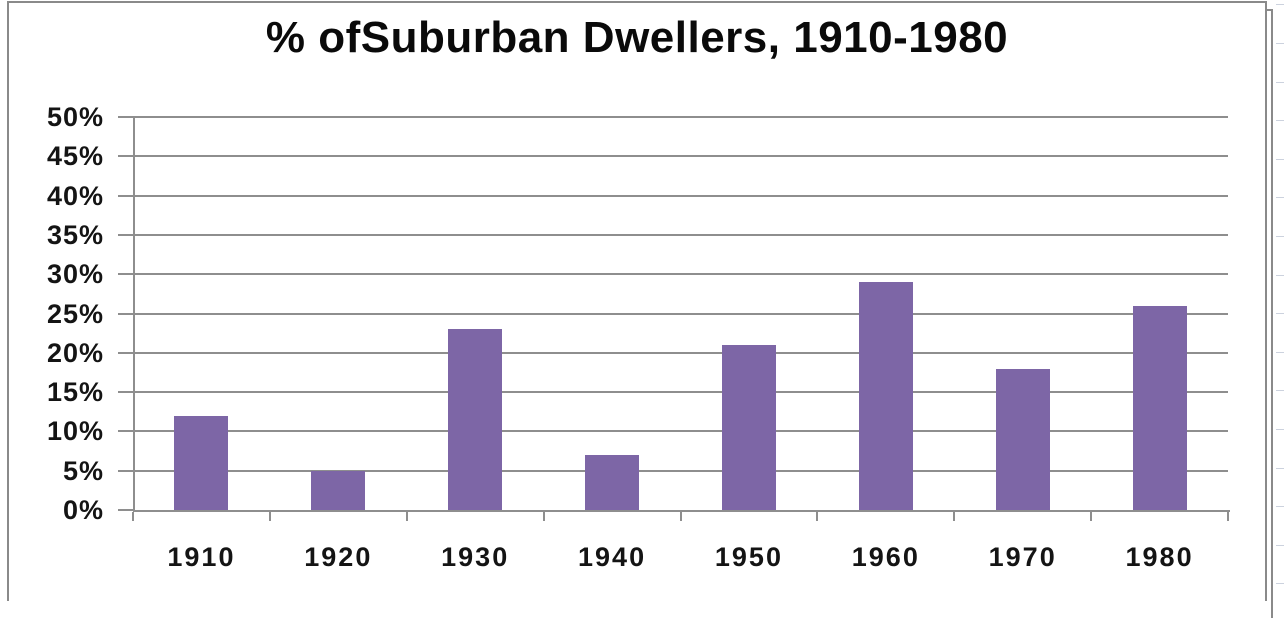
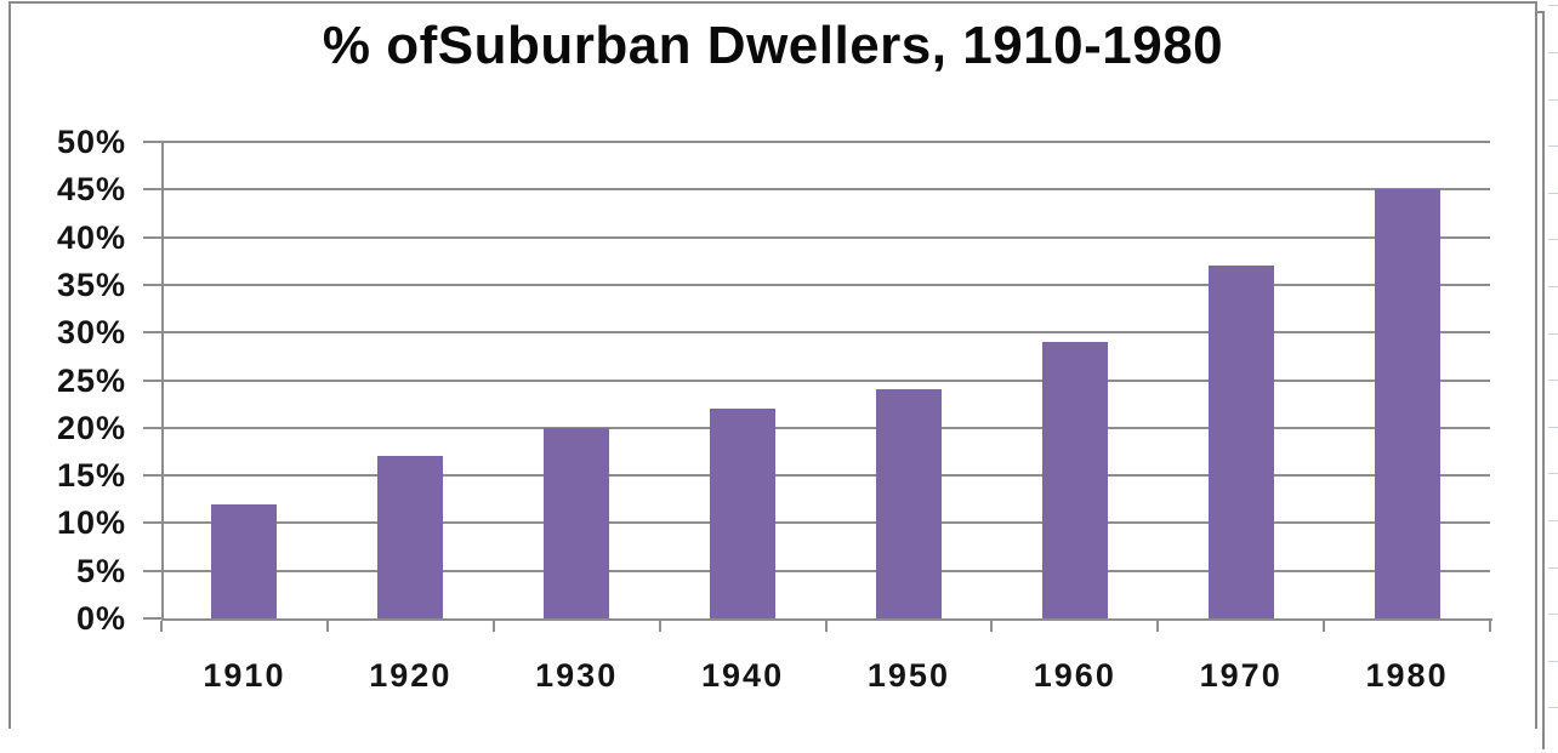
1920: 5% -> 17%
1930: 23% -> 20%
1940: 7% -> 22%
1950: 21% -> 24%
1970: 18% -> 37%
1980: 26% -> 45%
